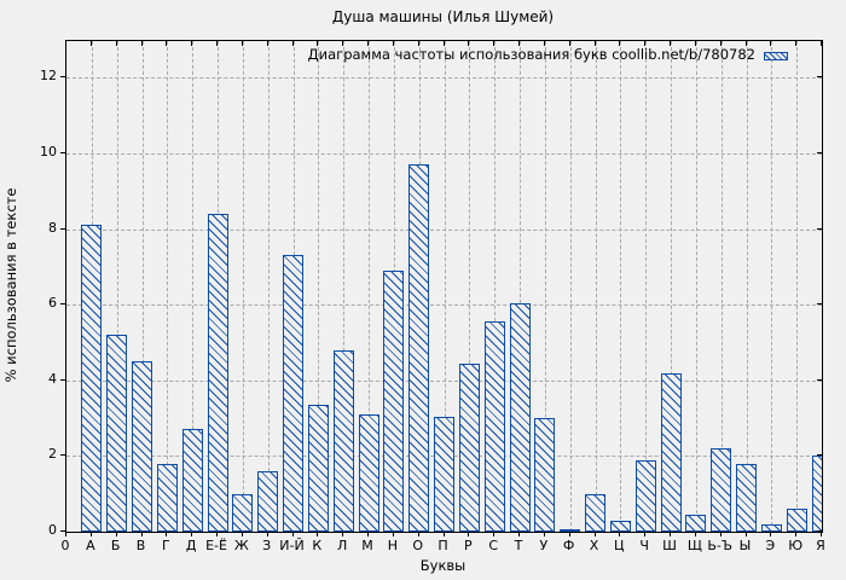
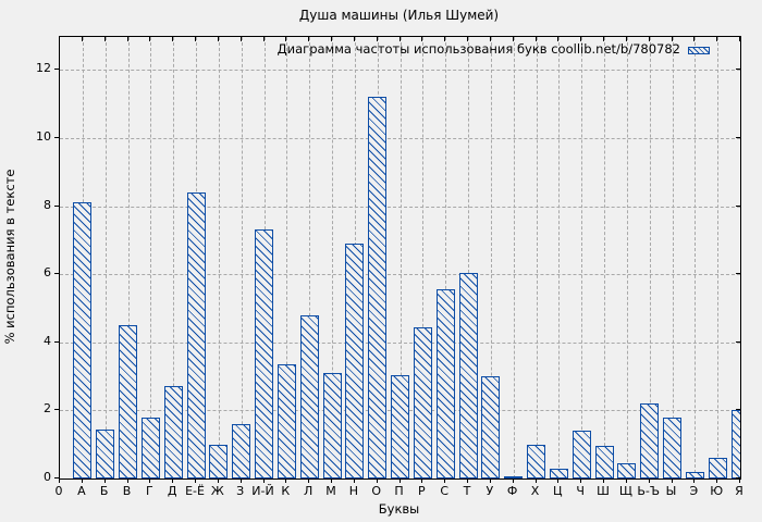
Б: 5.2 -> 1.4
О: 9.7 -> 11.2
Ч: 1.9 -> 1.4
Ш: 4.2 -> 0.9
